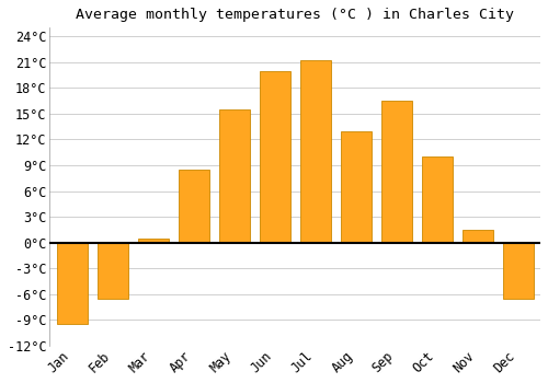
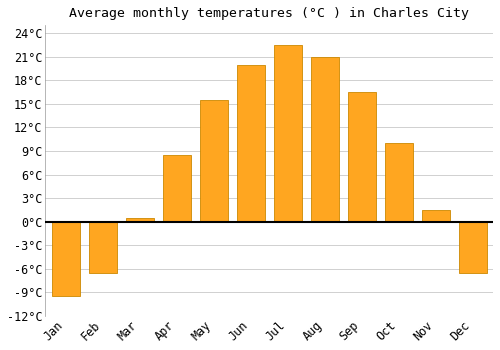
Jul: 21.2°C -> 22.5°C
Aug: 13.0°C -> 21.0°C
